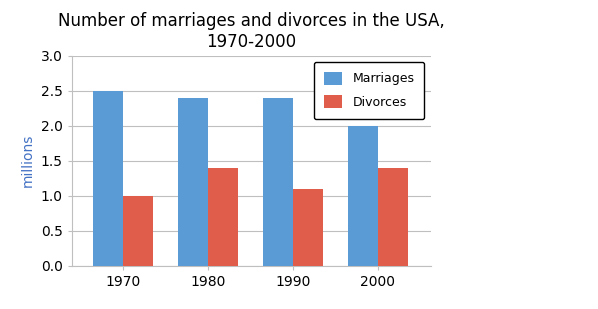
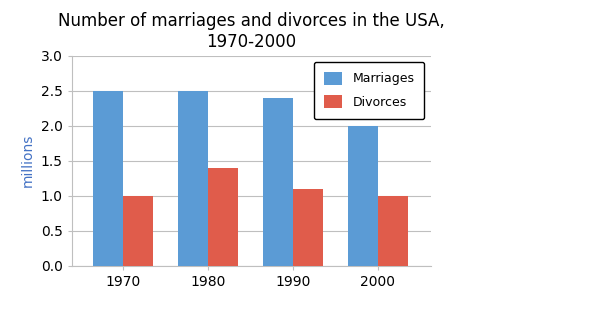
Marriages/1980: 2.4 -> 2.5
Divorces/2000: 1.4 -> 1.0
